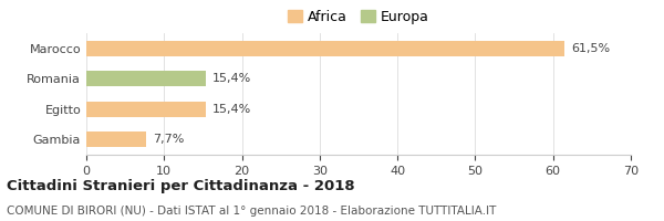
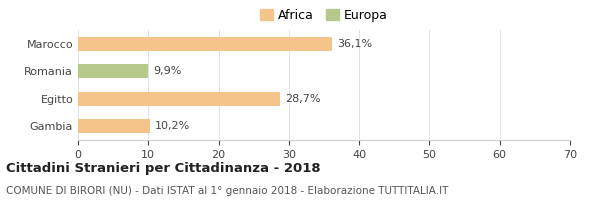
Marocco: 61,5% -> 36,1%
Romania: 15,4% -> 9,9%
Egitto: 15,4% -> 28,7%
Gambia: 7,7% -> 10,2%
